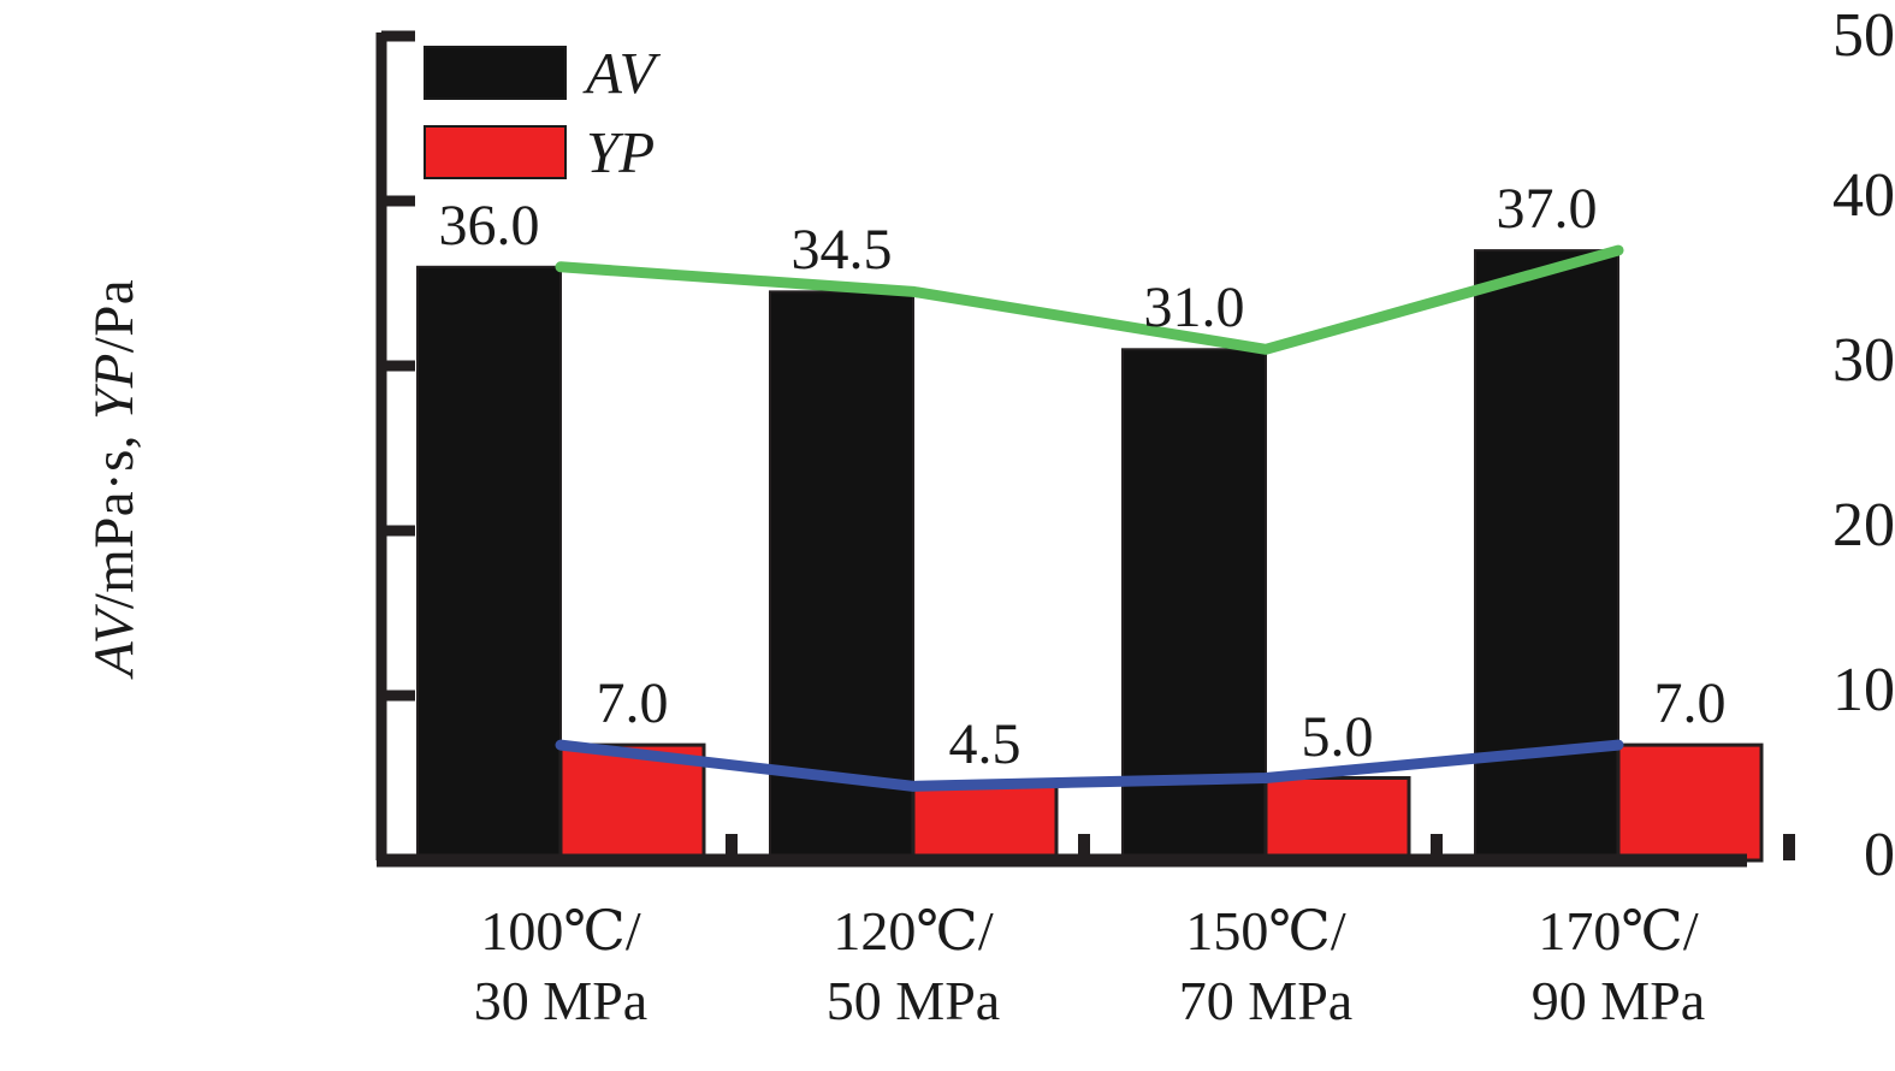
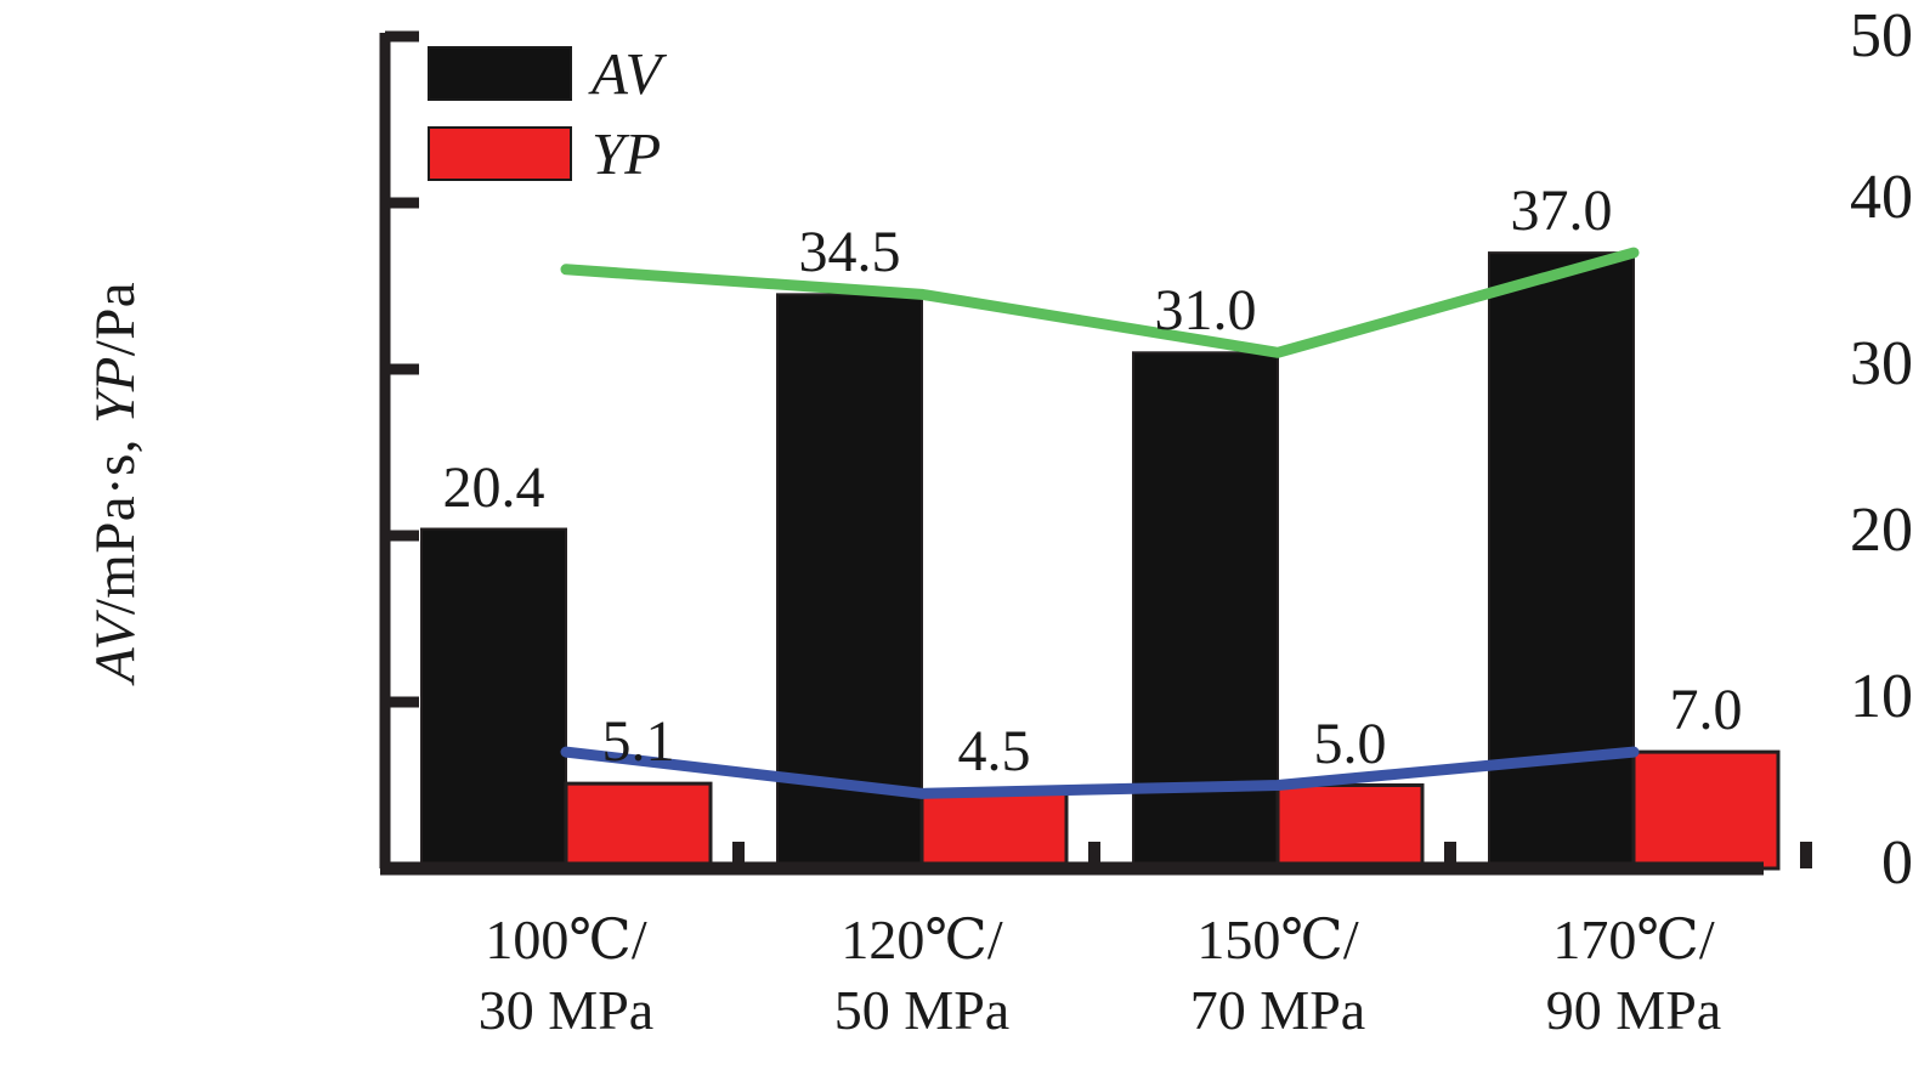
AV/100℃/ 30 MPa: 36.0 -> 20.4
YP/100℃/ 30 MPa: 7.0 -> 5.1
